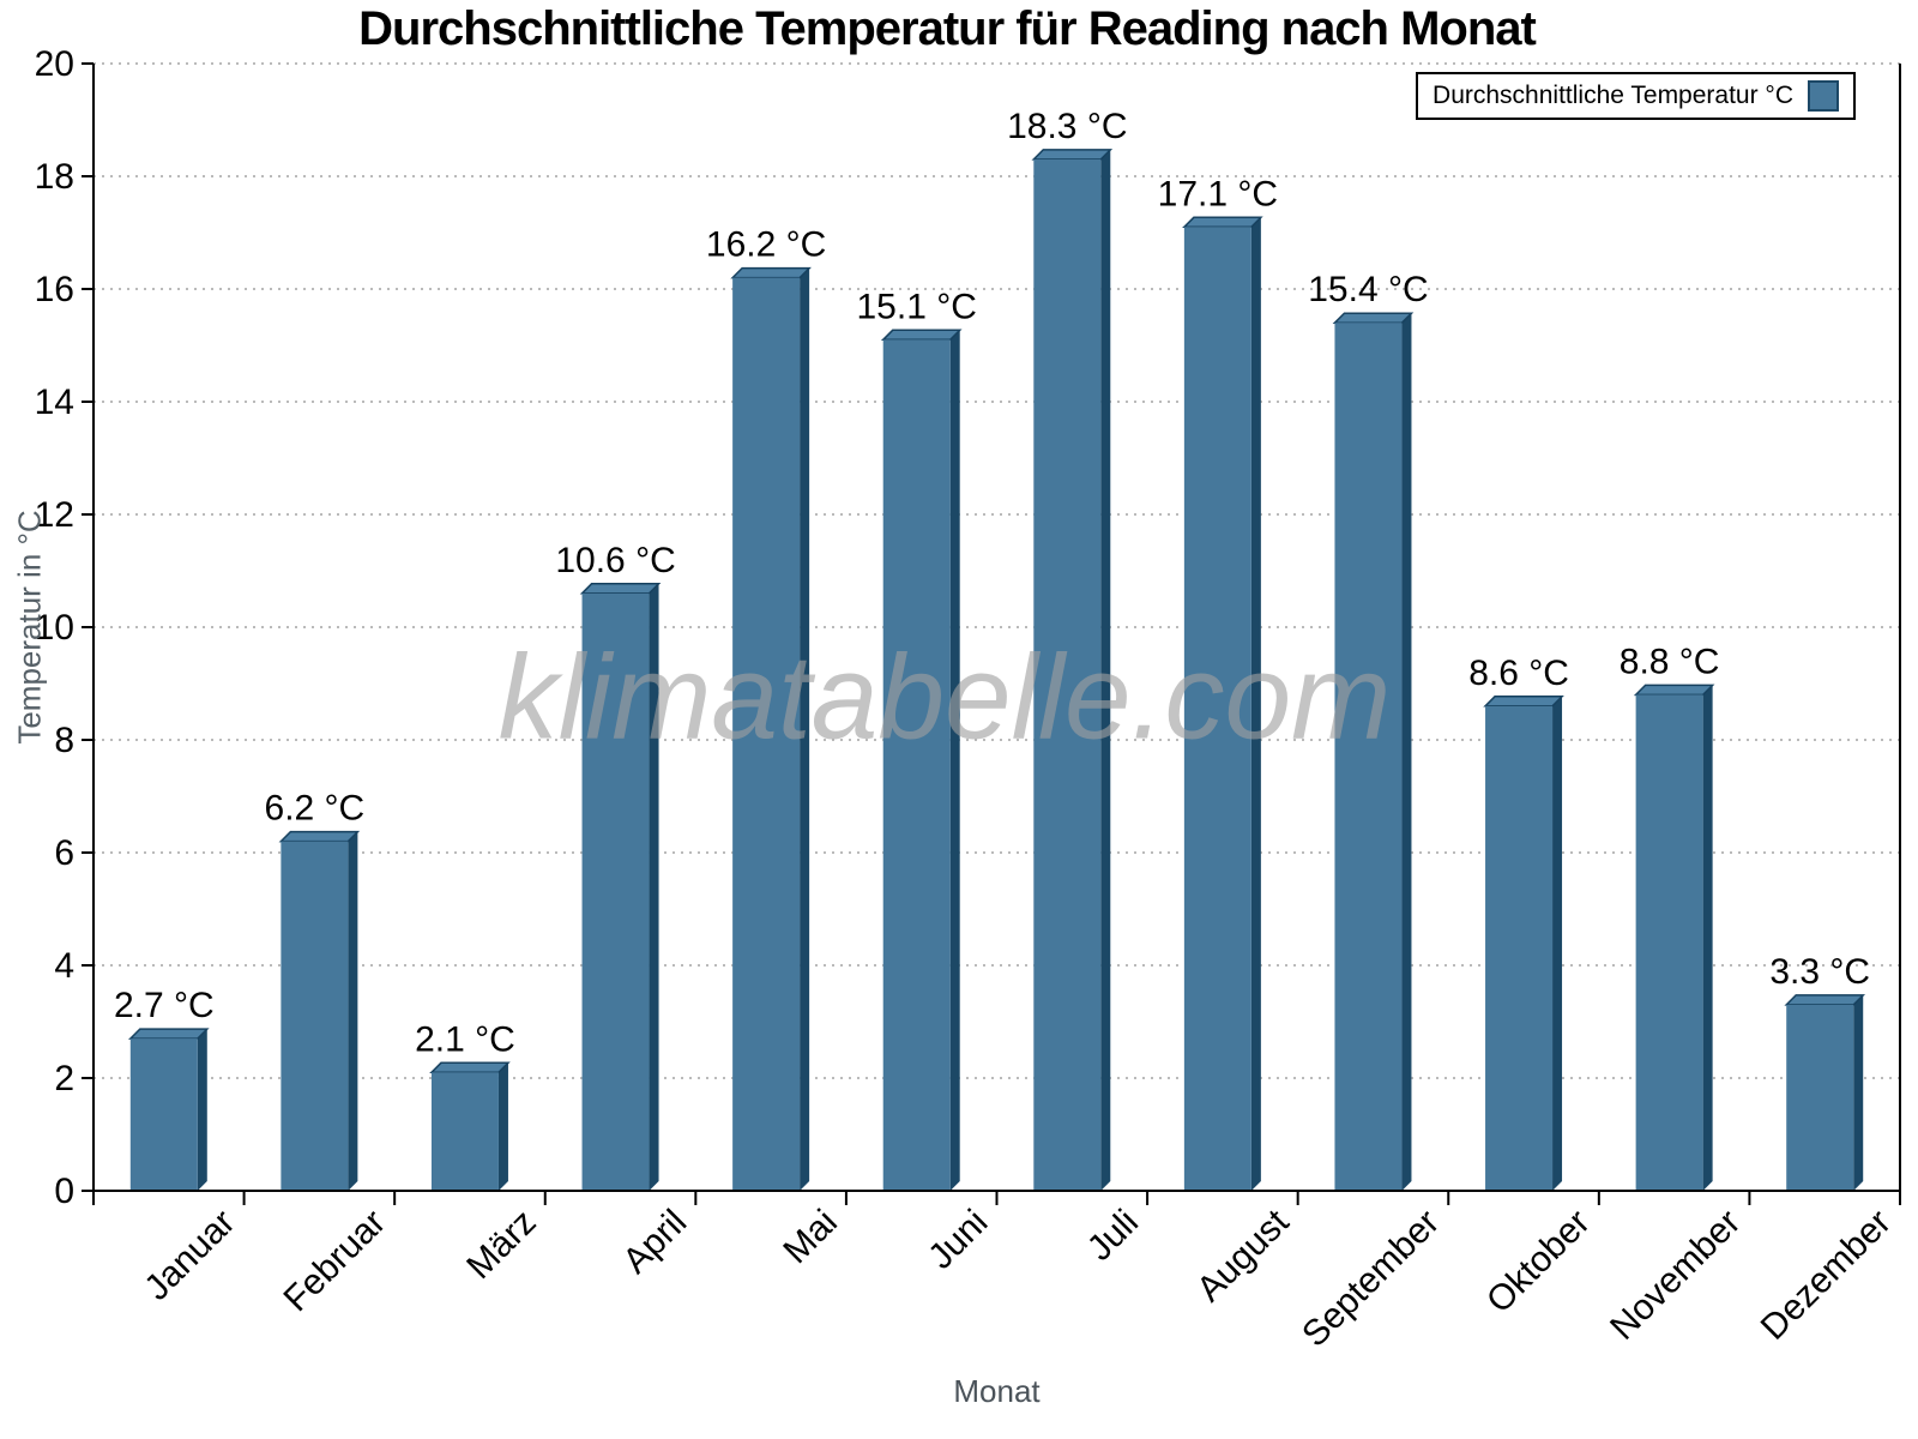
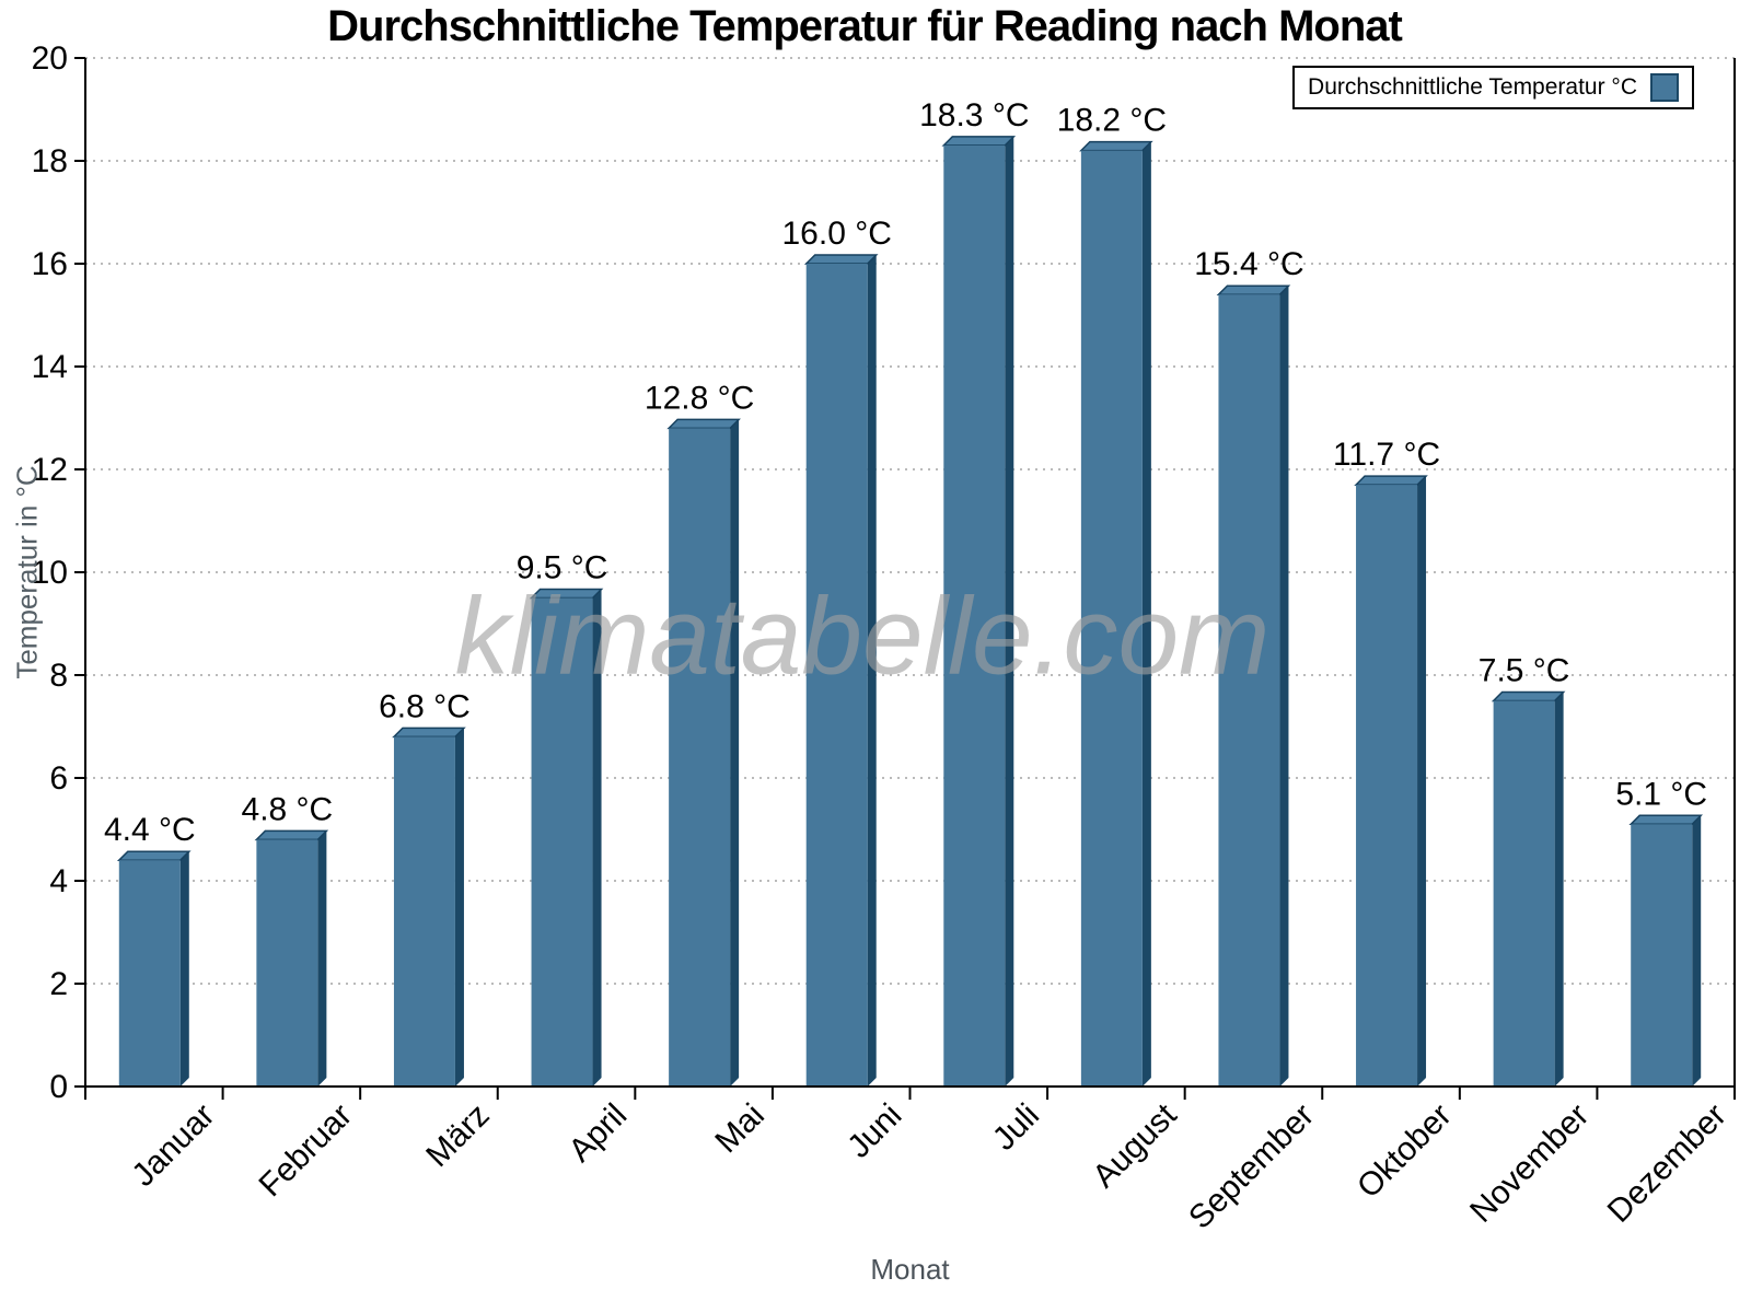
Januar: 2.7 -> 4.4
Februar: 6.2 -> 4.8
März: 2.1 -> 6.8
April: 10.6 -> 9.5
Mai: 16.2 -> 12.8
Juni: 15.1 -> 16.0
August: 17.1 -> 18.2
Oktober: 8.6 -> 11.7
November: 8.8 -> 7.5
Dezember: 3.3 -> 5.1
